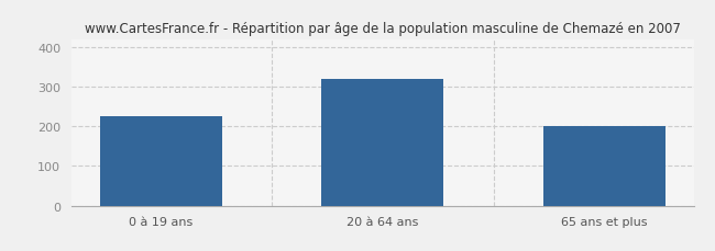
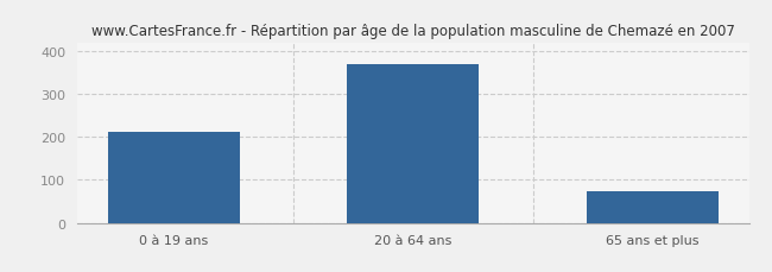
0 à 19 ans: 225 -> 211
20 à 64 ans: 320 -> 370
65 ans et plus: 200 -> 74
